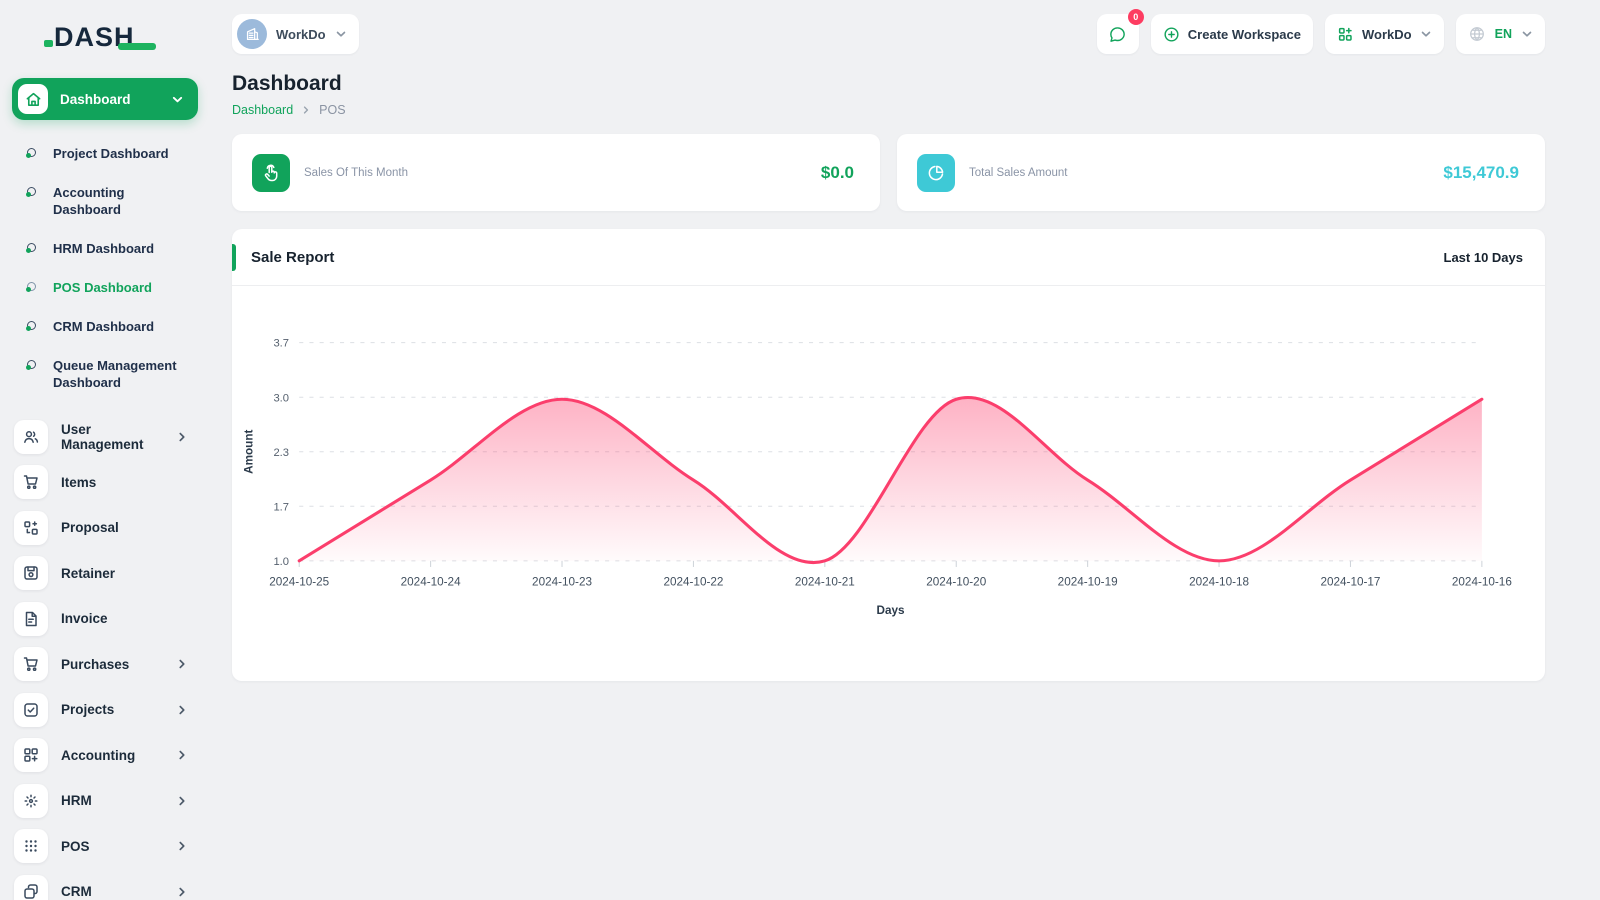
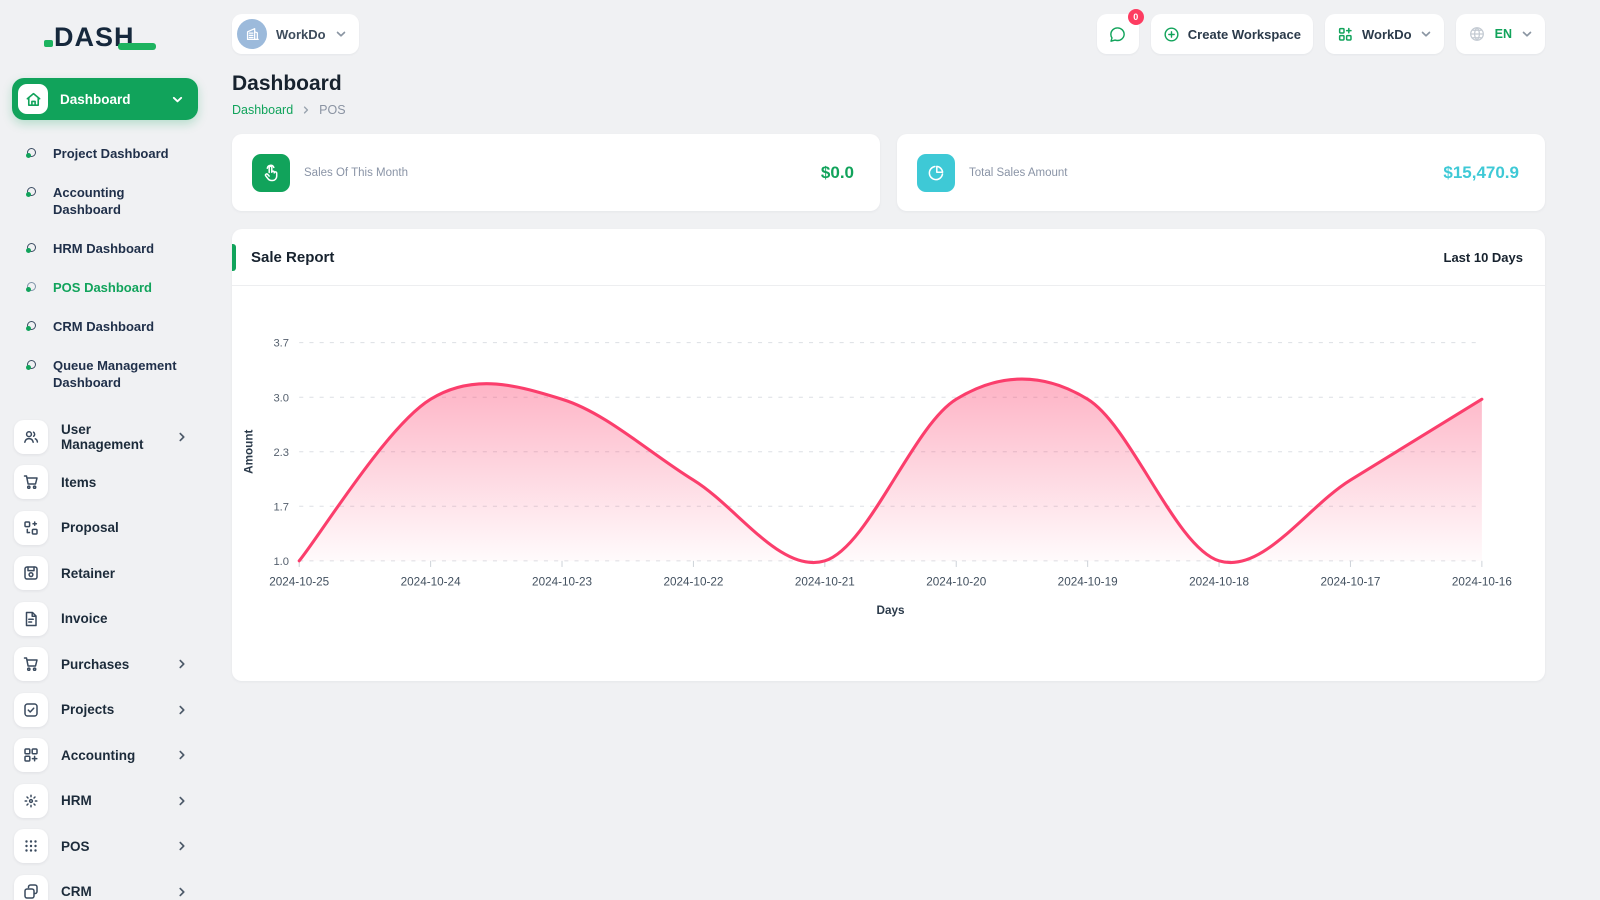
2024-10-24: 2 -> 3
2024-10-19: 2 -> 3
